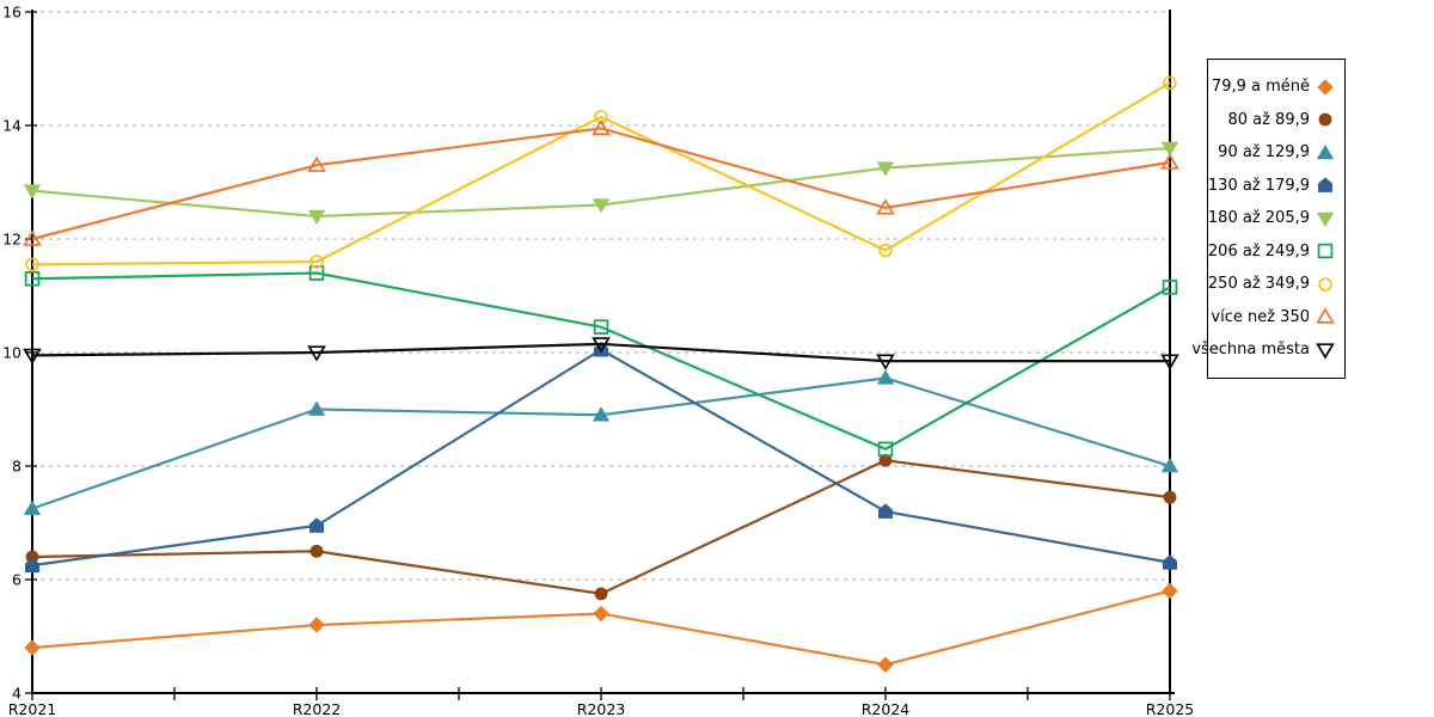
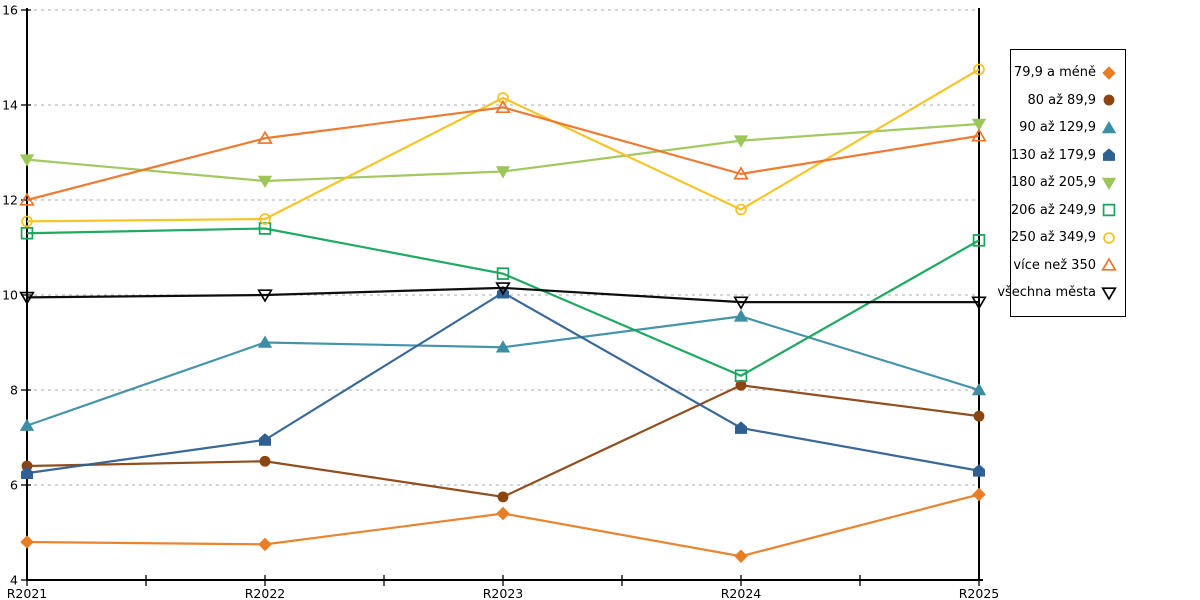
79,9 a méně/R2022: 5.2 -> 4.8
